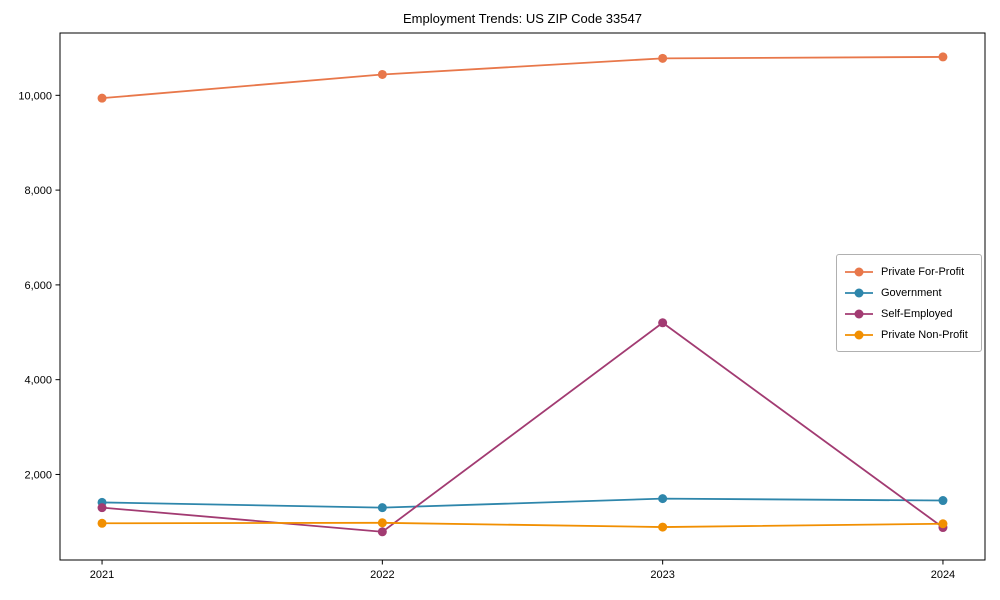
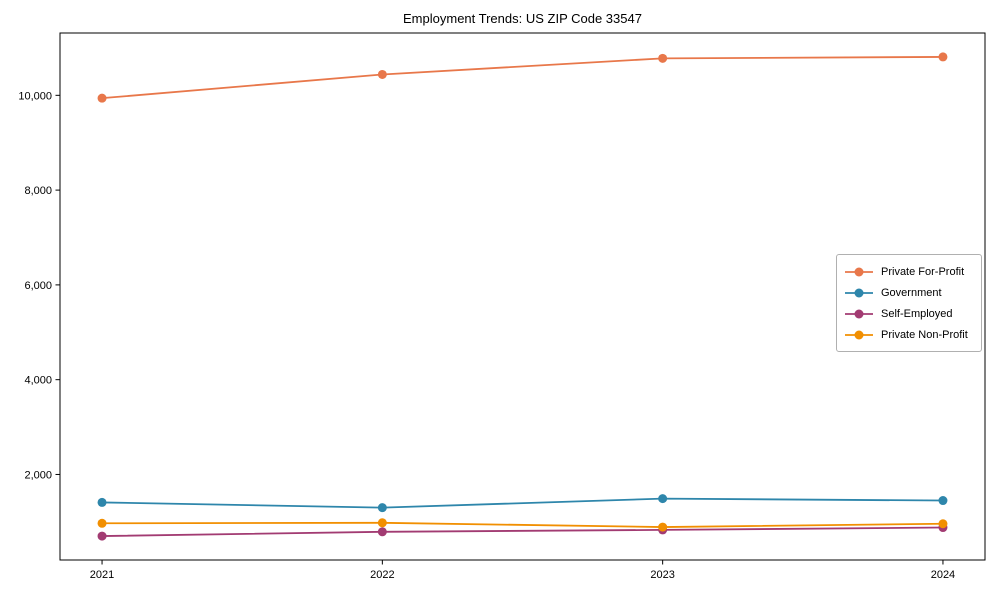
Self-Employed/2021: 1300 -> 700
Self-Employed/2023: 5200 -> 800
